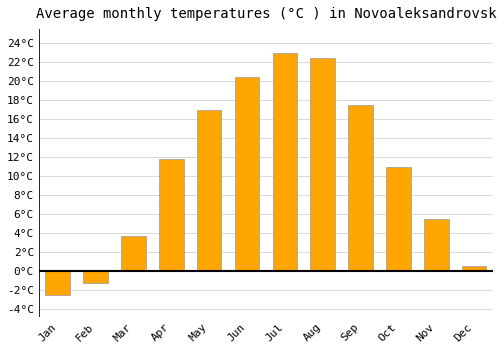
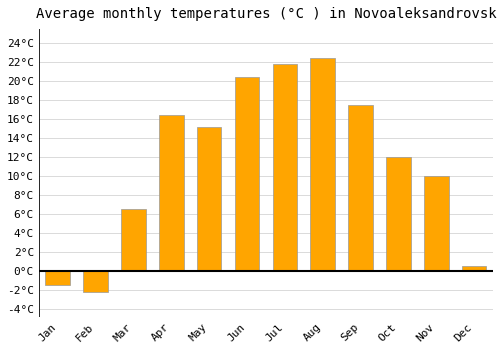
Jan: -2.5°C -> -1.4°C
Feb: -1.2°C -> -2.2°C
Mar: 3.7°C -> 6.6°C
Apr: 11.8°C -> 16.4°C
May: 17.0°C -> 15.2°C
Jul: 23.0°C -> 21.8°C
Oct: 11.0°C -> 12.0°C
Nov: 5.5°C -> 10.0°C
